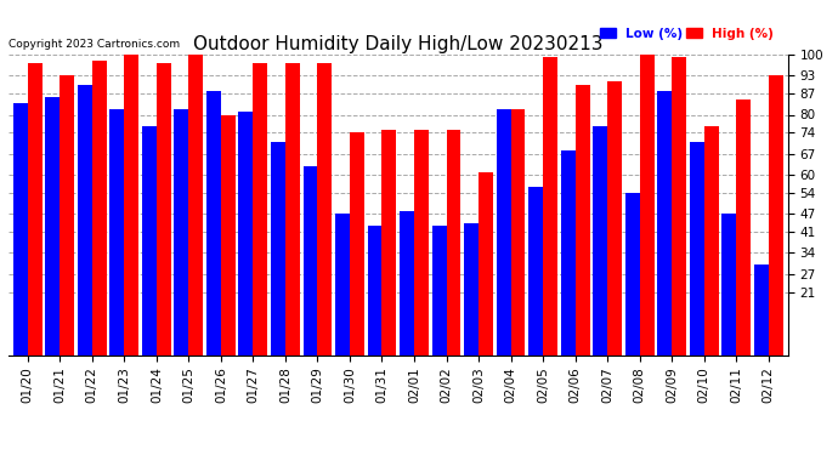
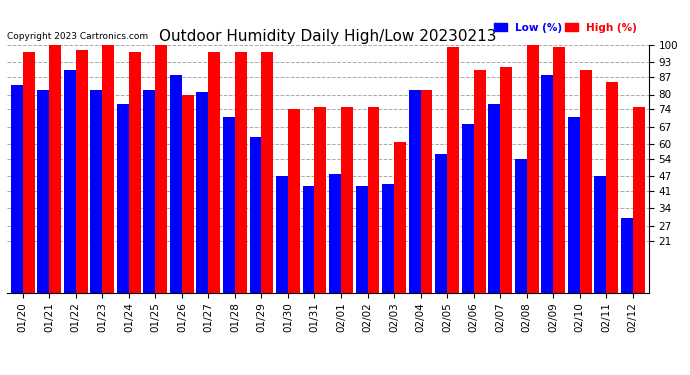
Low (%)/01/21: 86 -> 82
High (%)/01/21: 93 -> 100
High (%)/02/10: 76 -> 90
High (%)/02/12: 93 -> 75
